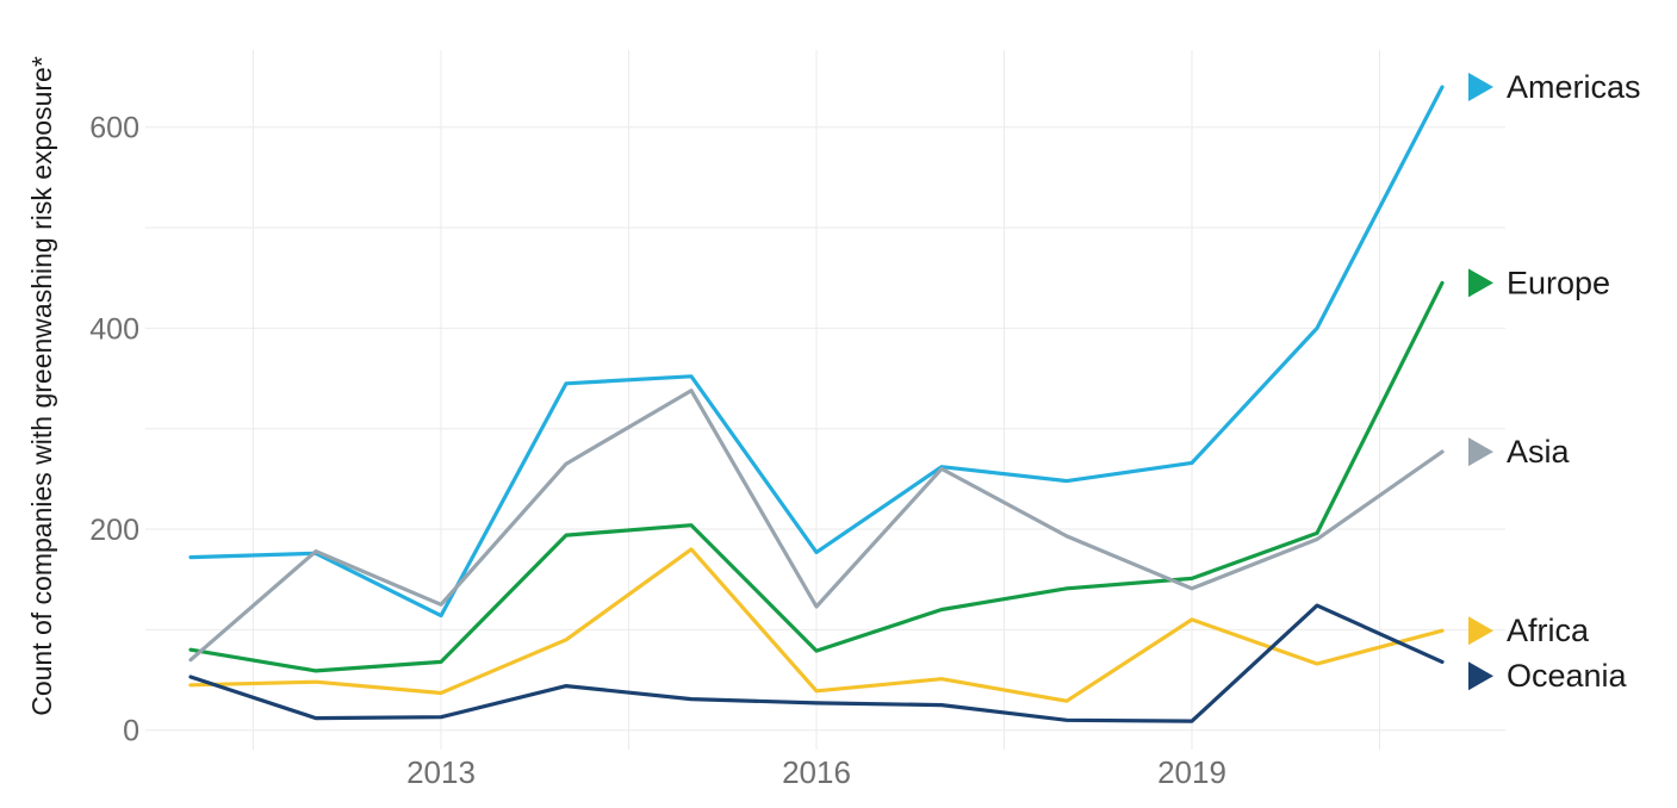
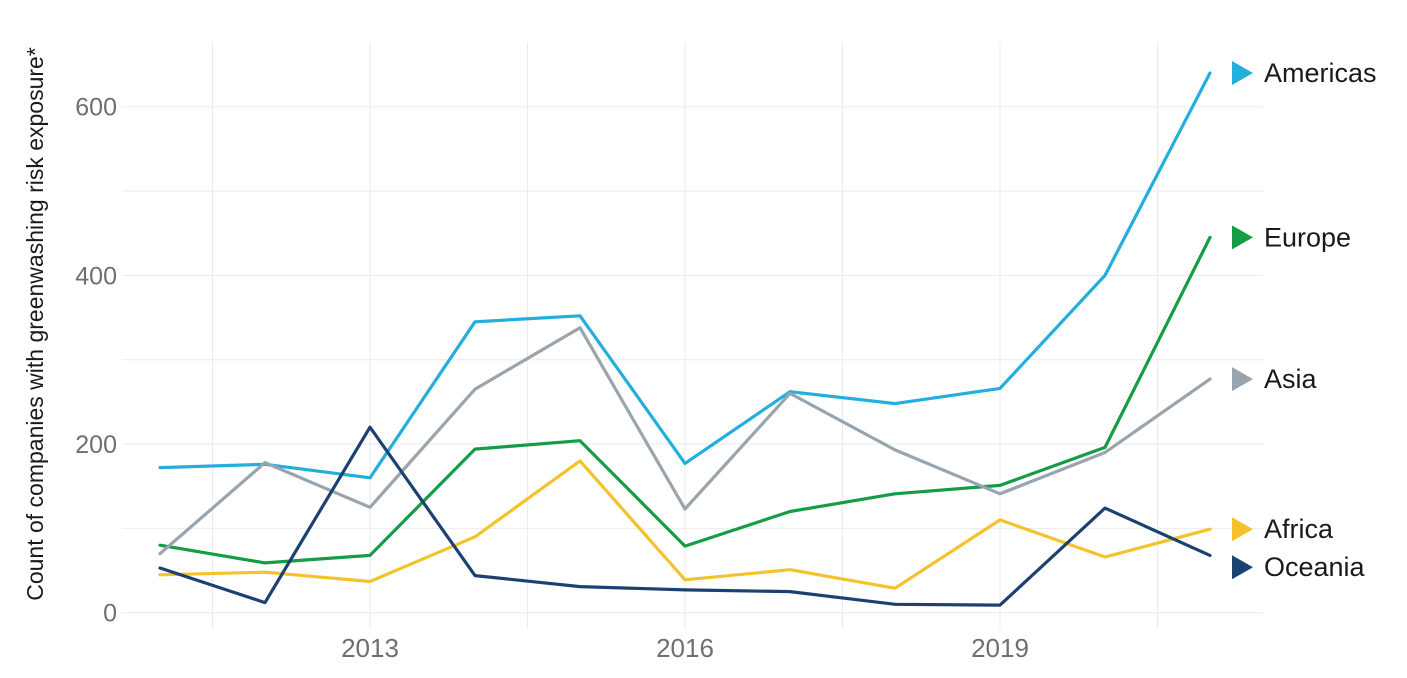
Americas/2013: 110 -> 160
Oceania/2013: 10 -> 220
